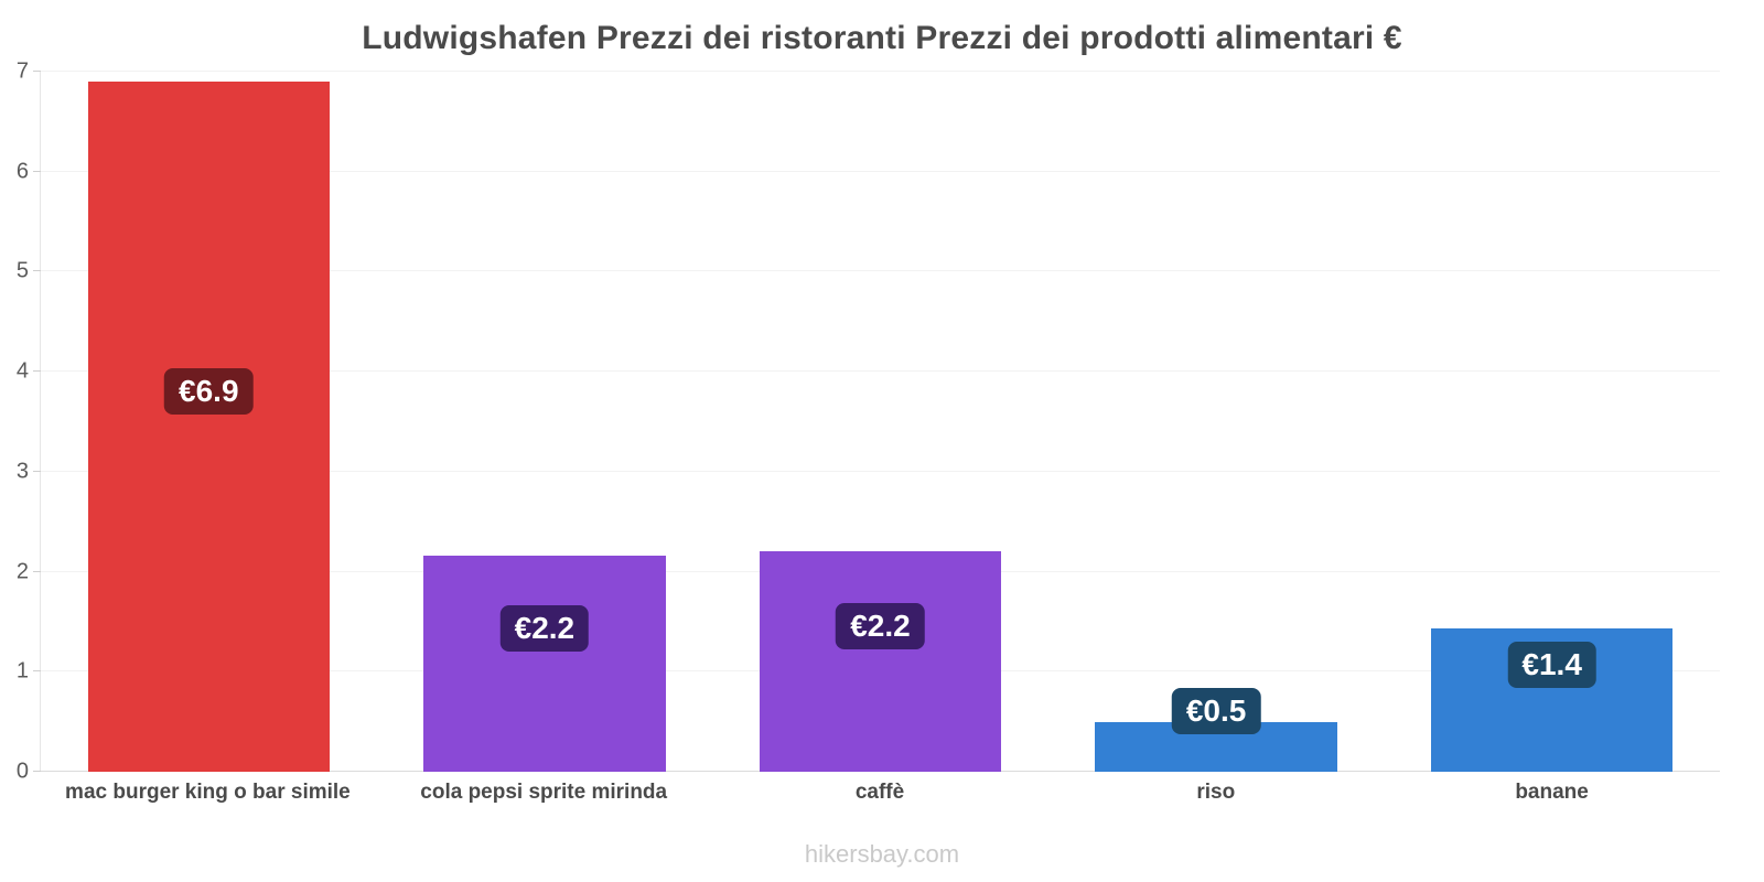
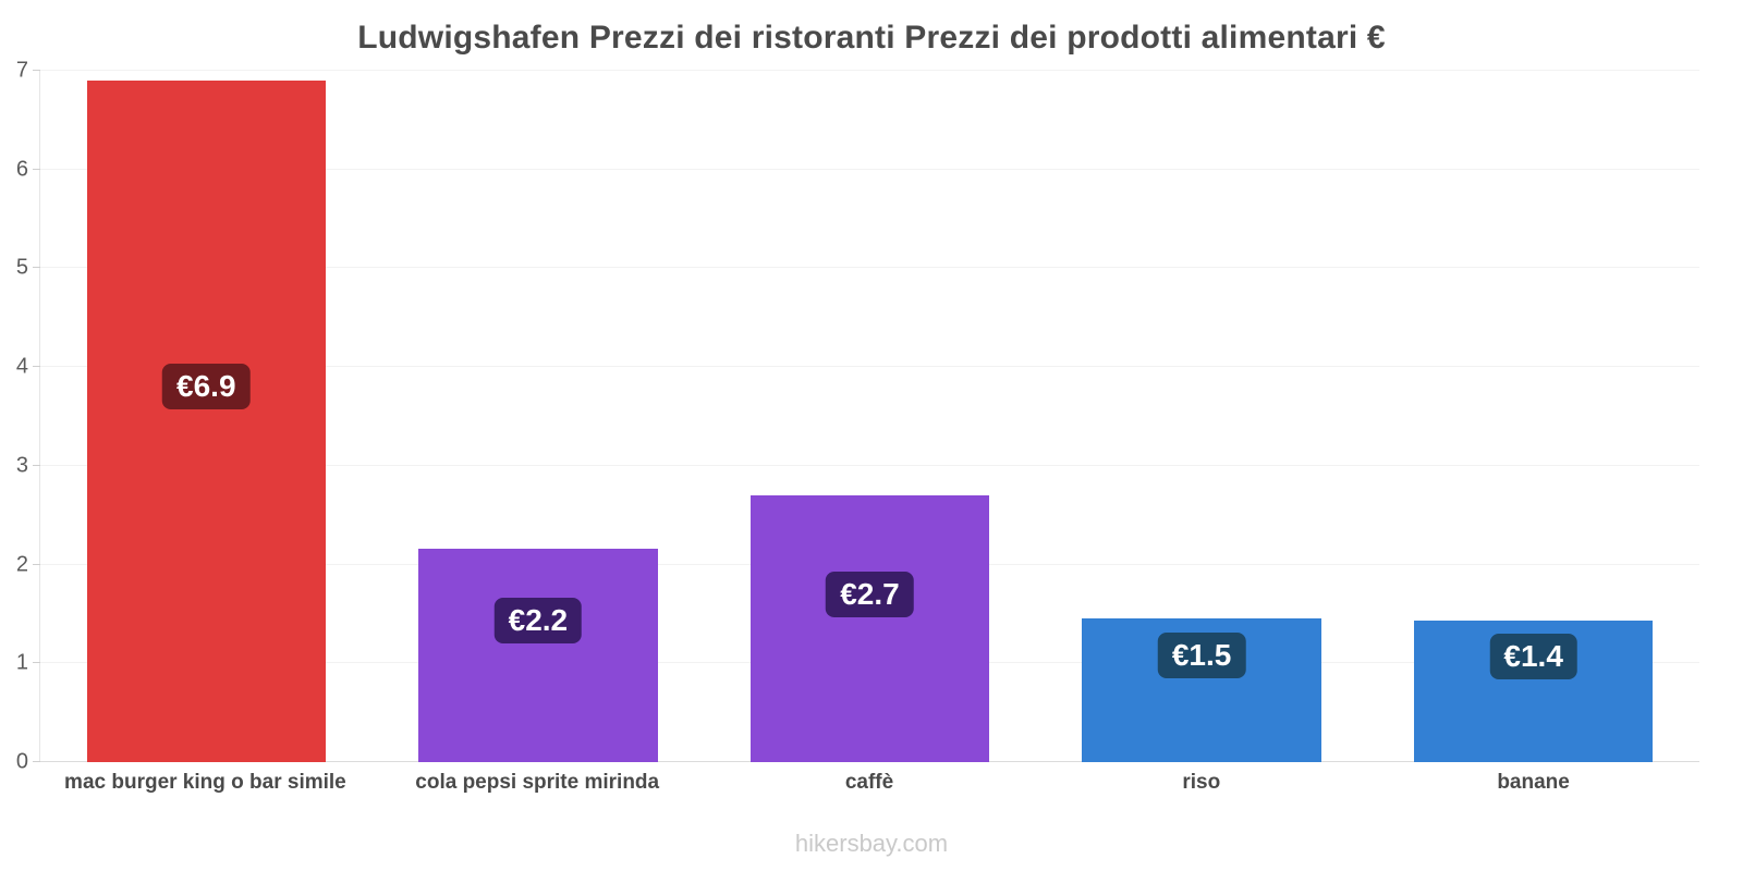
caffè: €2.2 -> €2.7
riso: €0.5 -> €1.5
